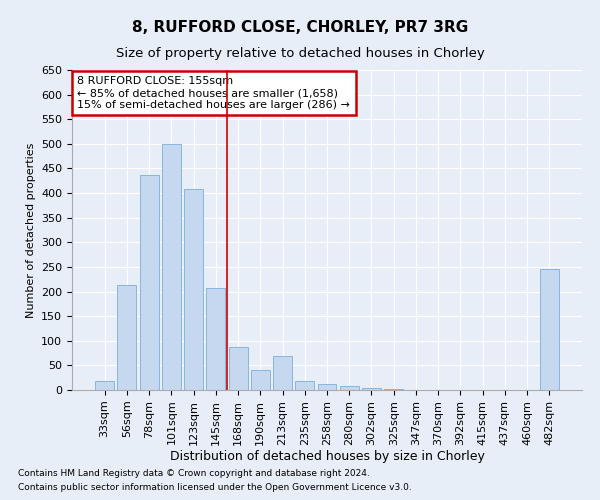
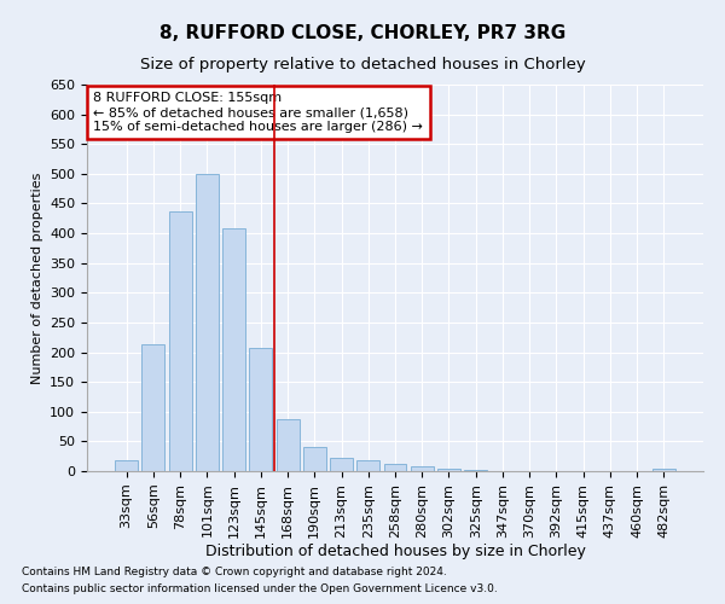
213sqm: 70 -> 22
482sqm: 245 -> 5
